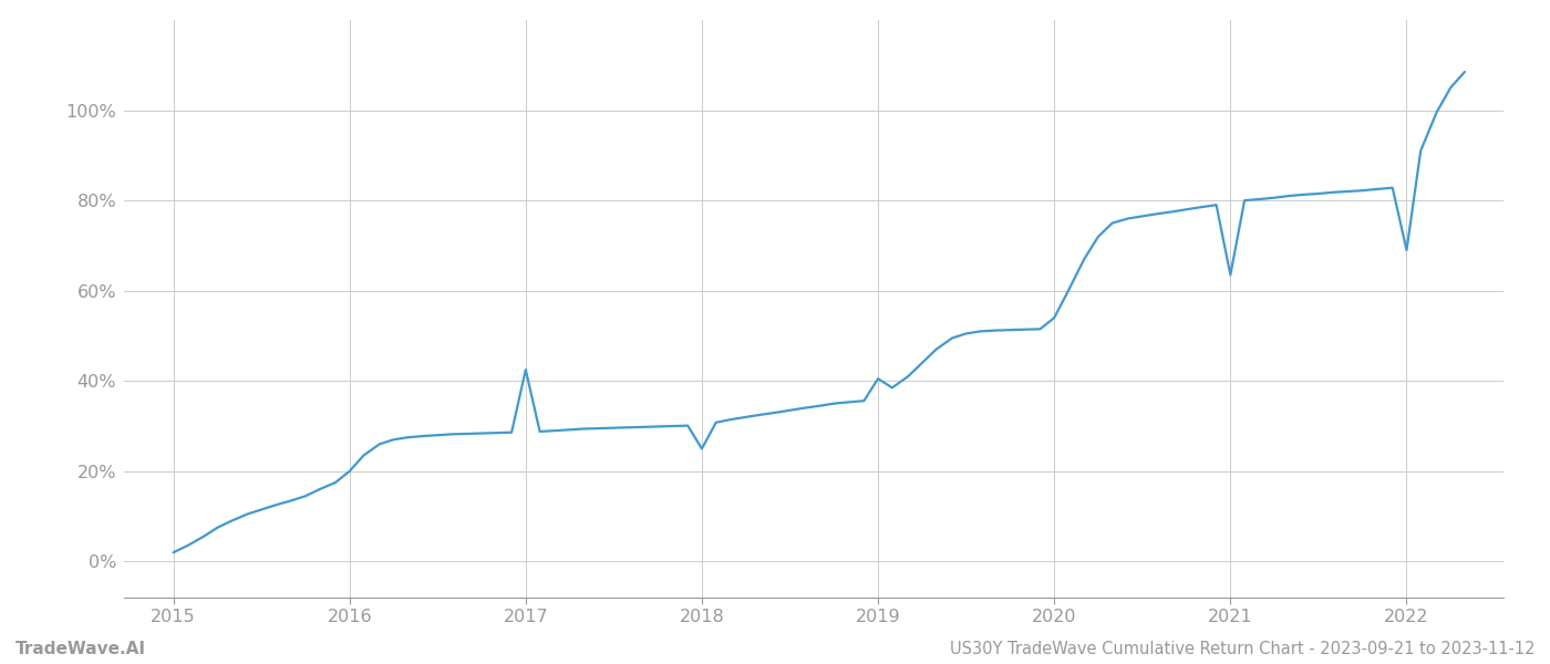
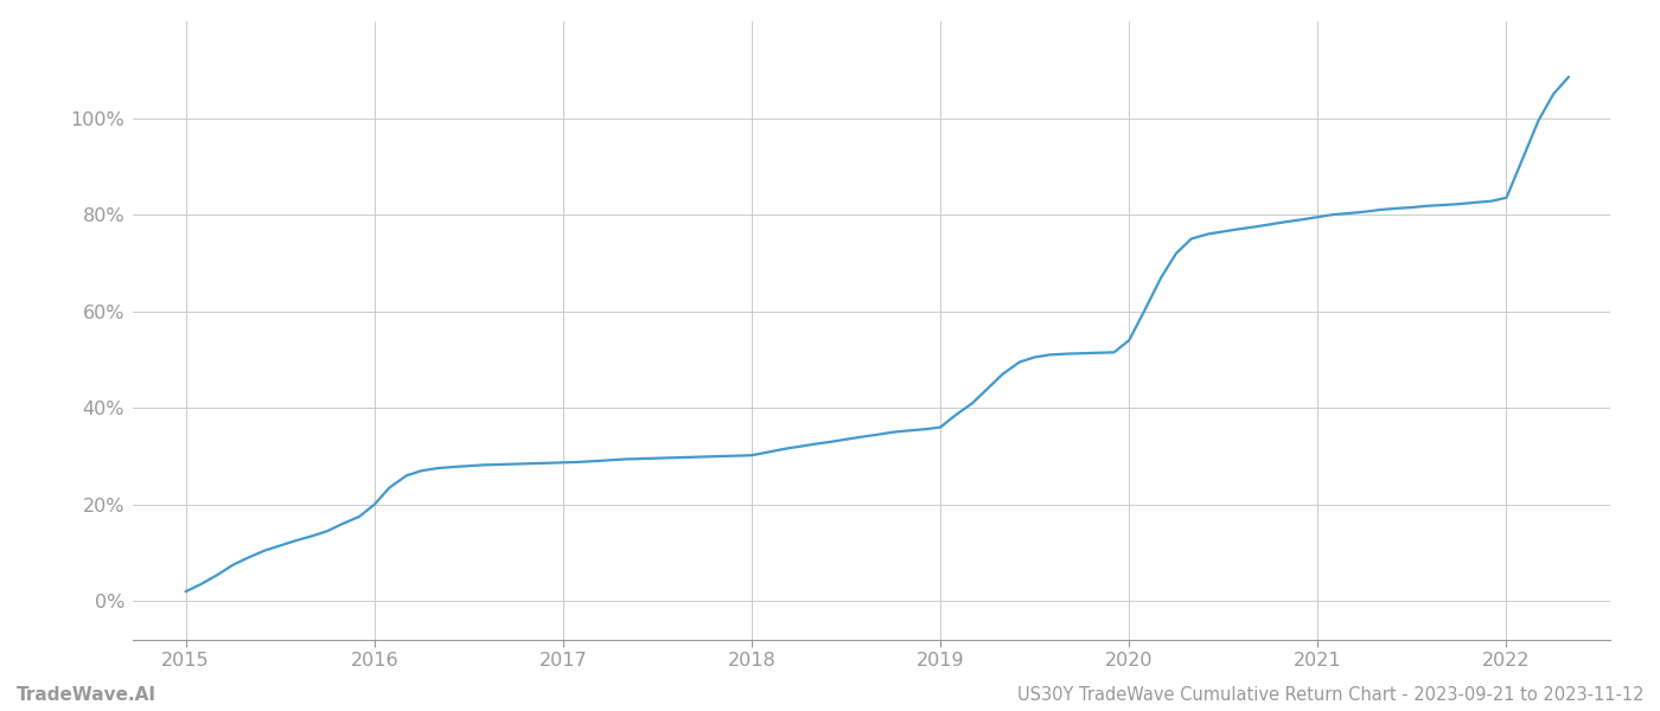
2017: 42.5% -> 28.7%
2018: 25.0% -> 30.2%
2019: 40.5% -> 36.0%
2021: 63.5% -> 79.5%
2022: 69.0% -> 83.5%
